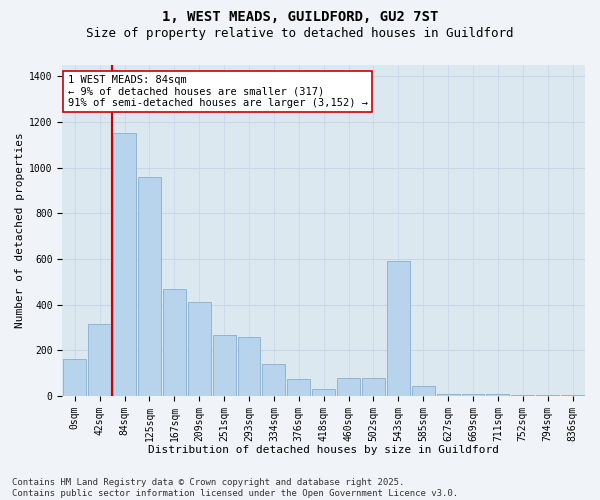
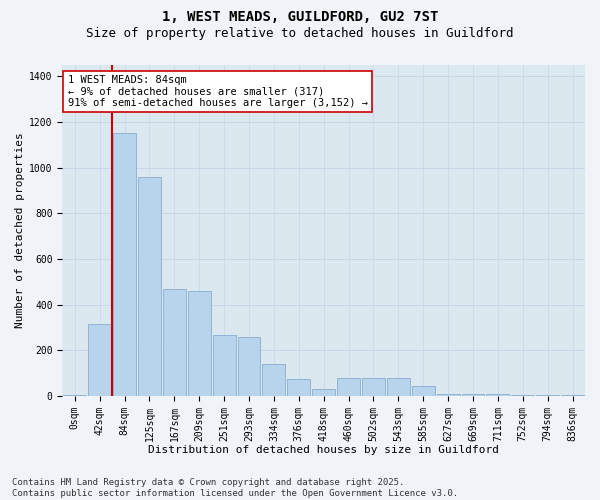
0sqm: 160 -> 5
209sqm: 410 -> 460
543sqm: 590 -> 80
